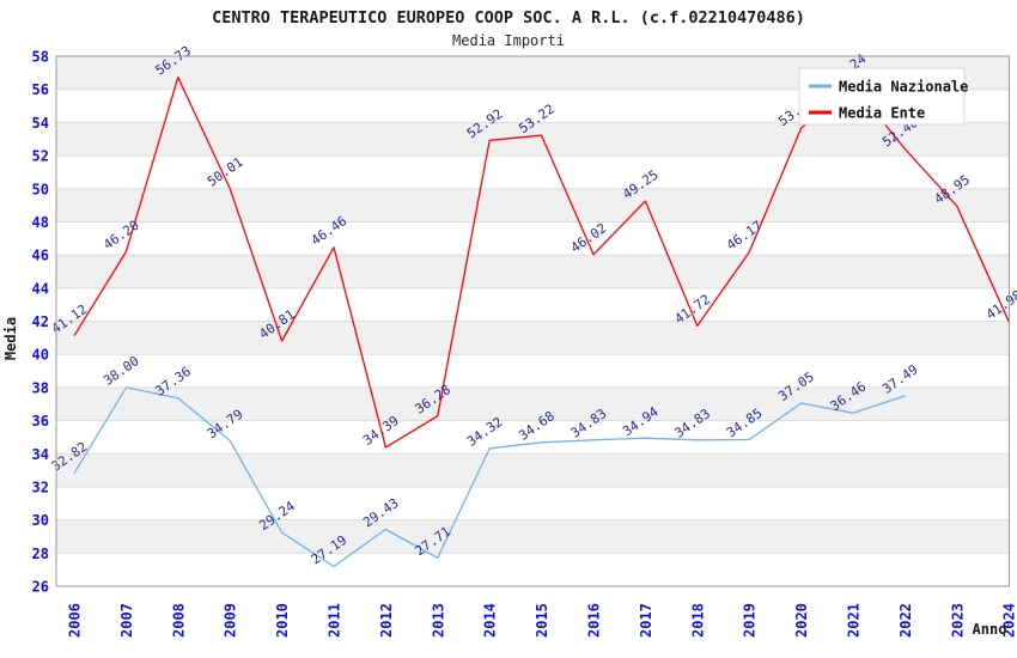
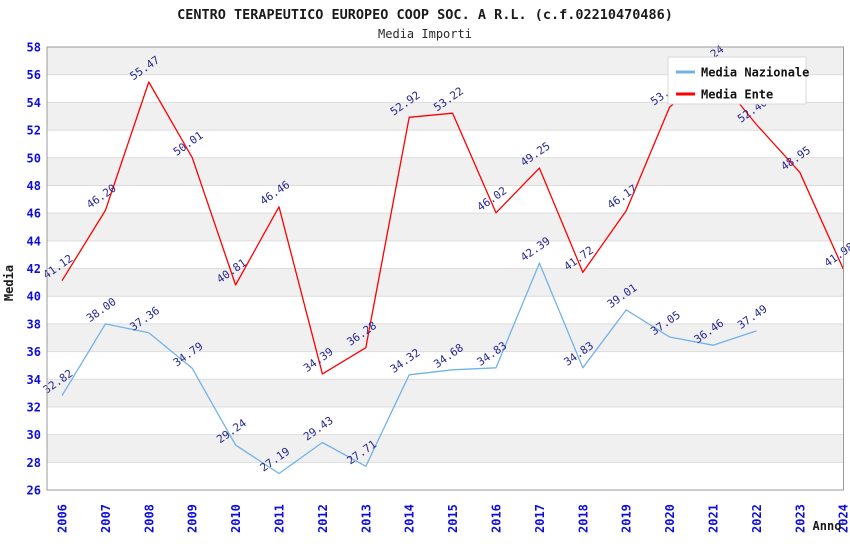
Media Ente/2008: 56.73 -> 55.47
Media Nazionale/2017: 34.94 -> 42.39
Media Nazionale/2019: 34.85 -> 39.01
